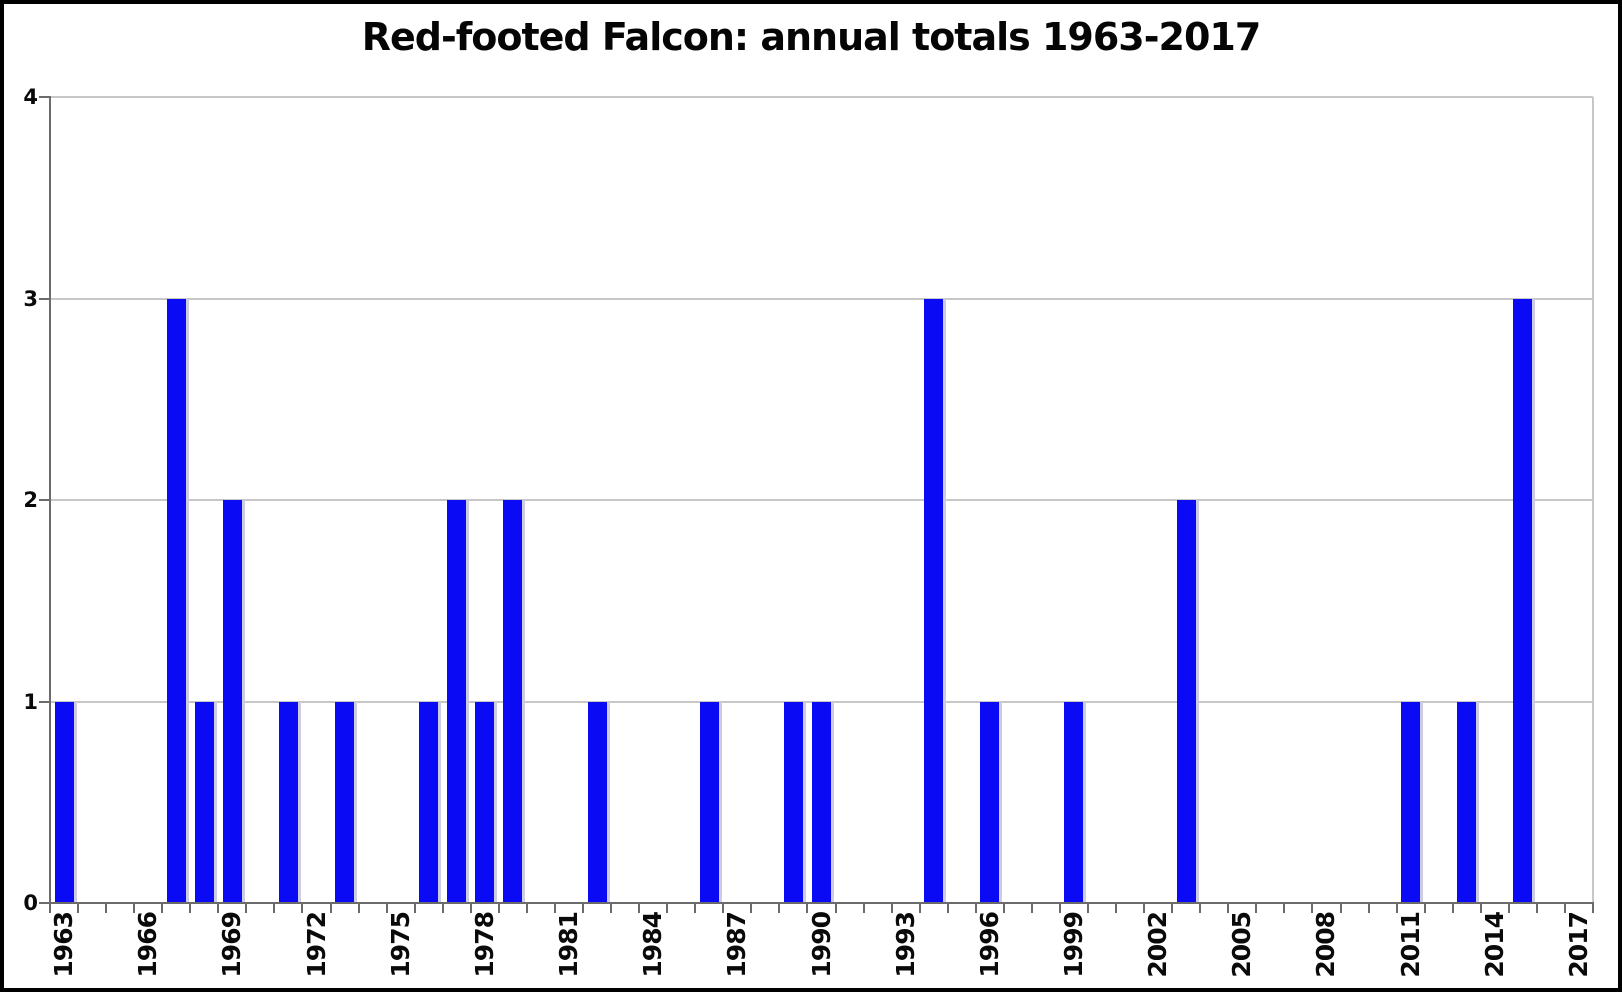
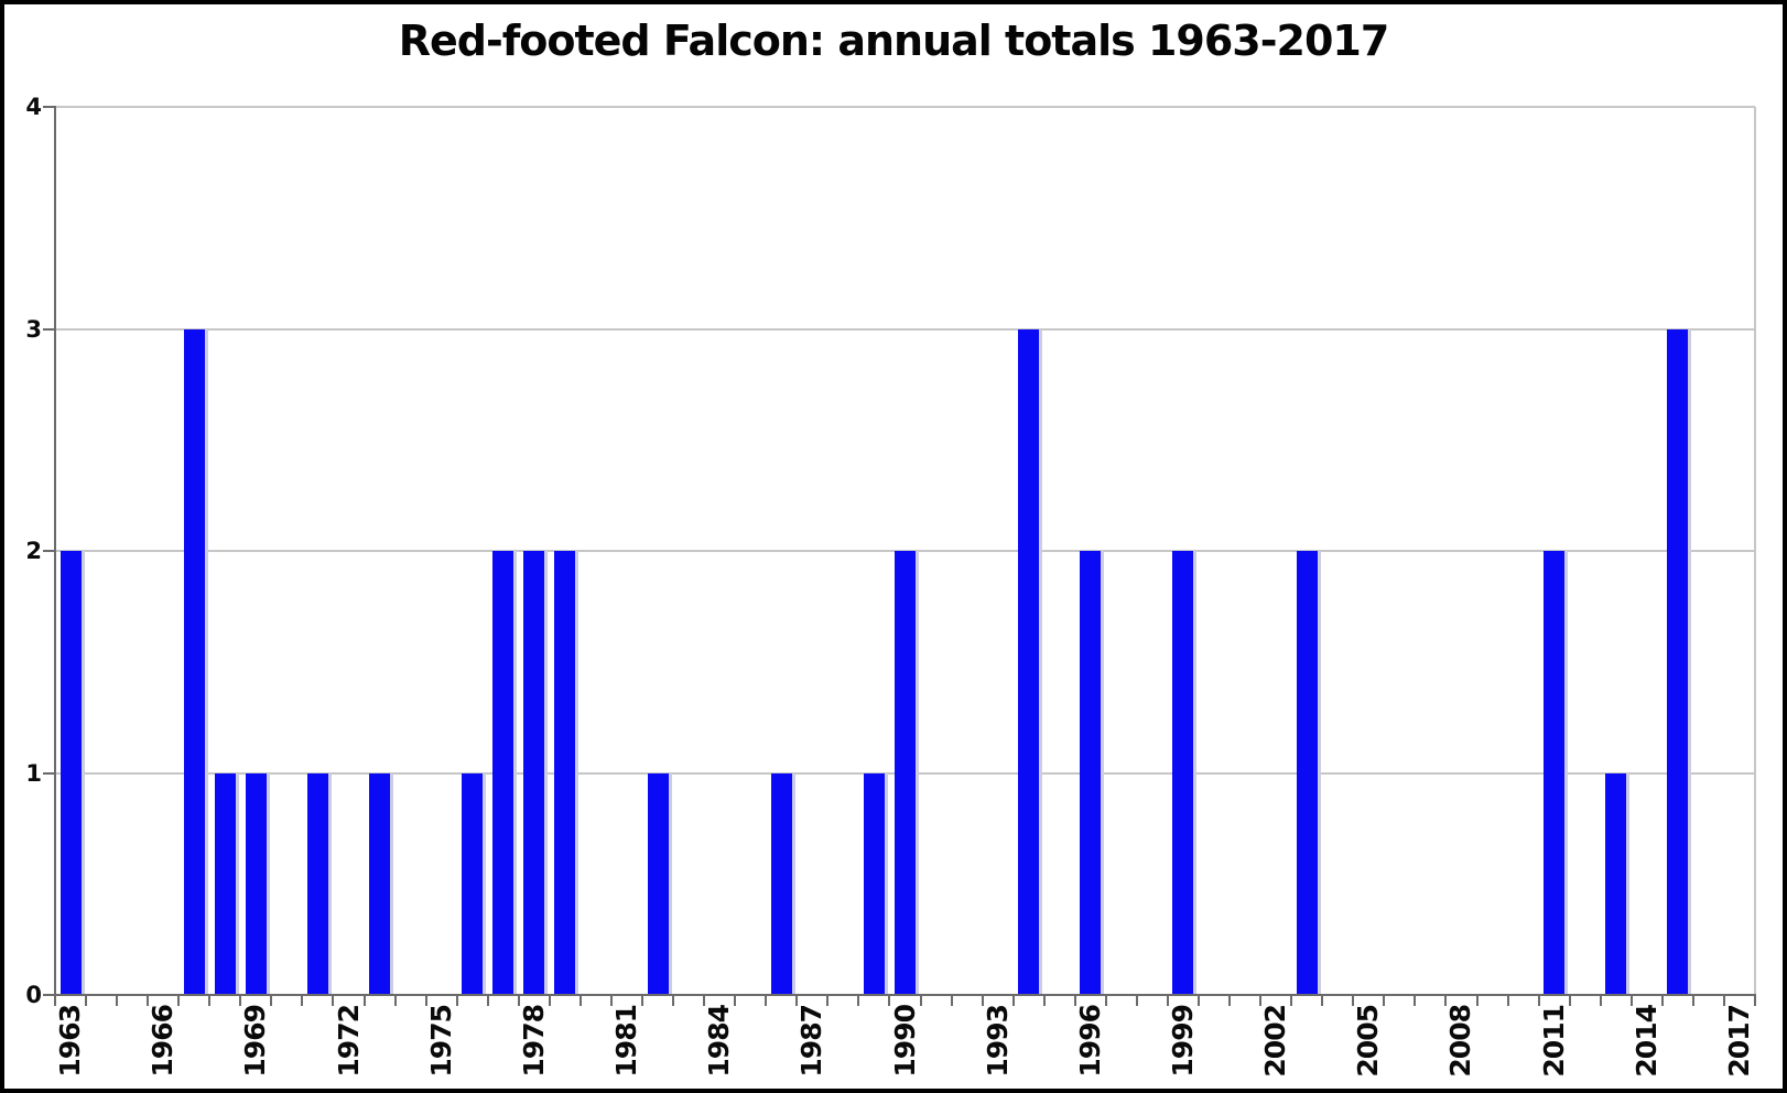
1963: 1 -> 2
1969: 2 -> 1
1978: 1 -> 2
1990: 1 -> 2
1996: 1 -> 2
1999: 1 -> 2
2011: 1 -> 2
